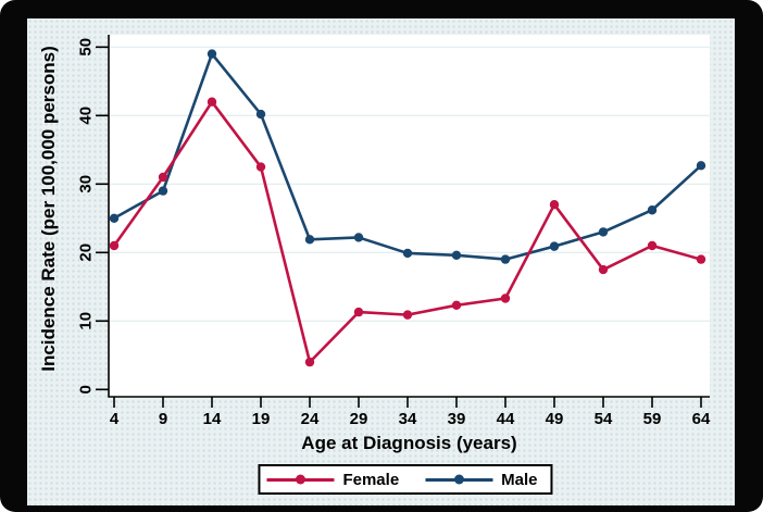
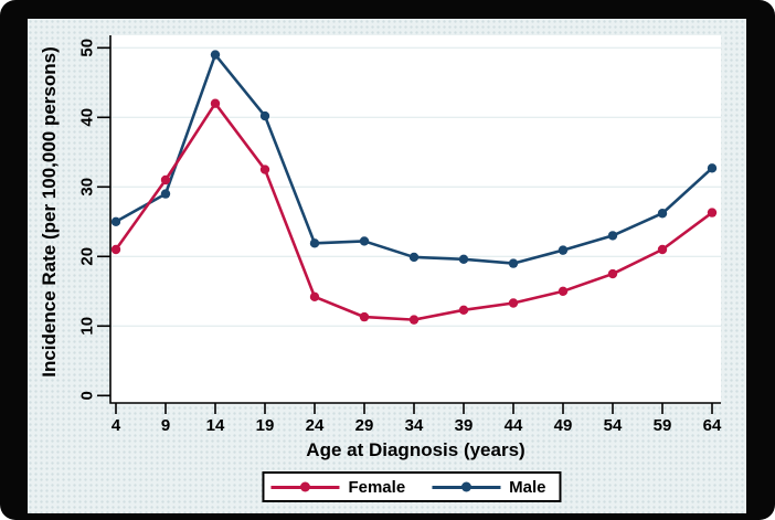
Female/24: 4 -> 14
Female/49: 27 -> 15
Female/64: 19 -> 26
